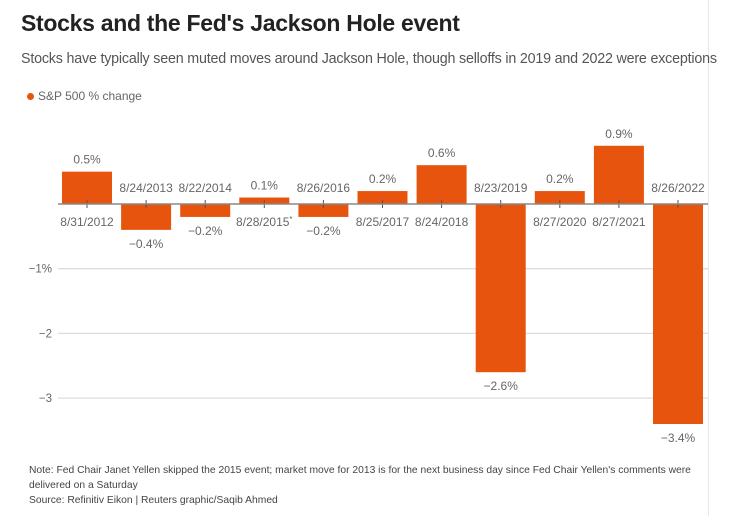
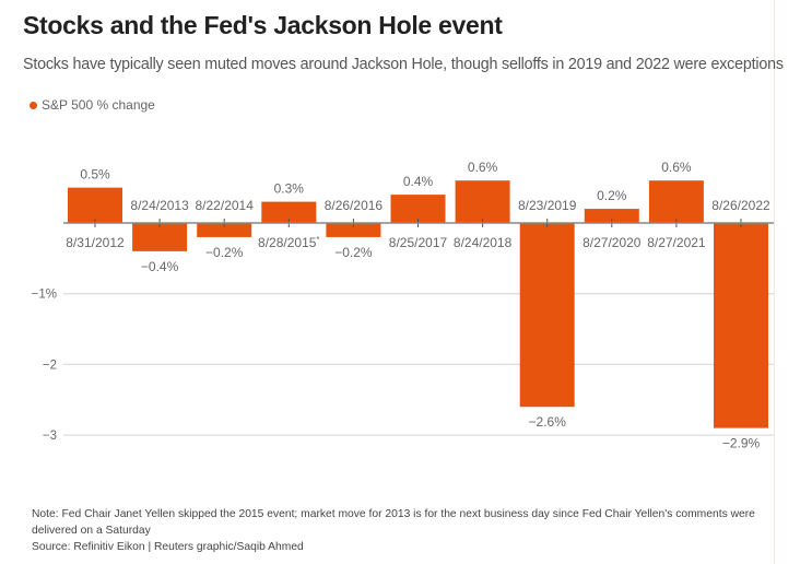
8/28/2015*: 0.1% -> 0.3%
8/25/2017: 0.2% -> 0.4%
8/27/2021: 0.9% -> 0.6%
8/26/2022: −3.4% -> −2.9%
